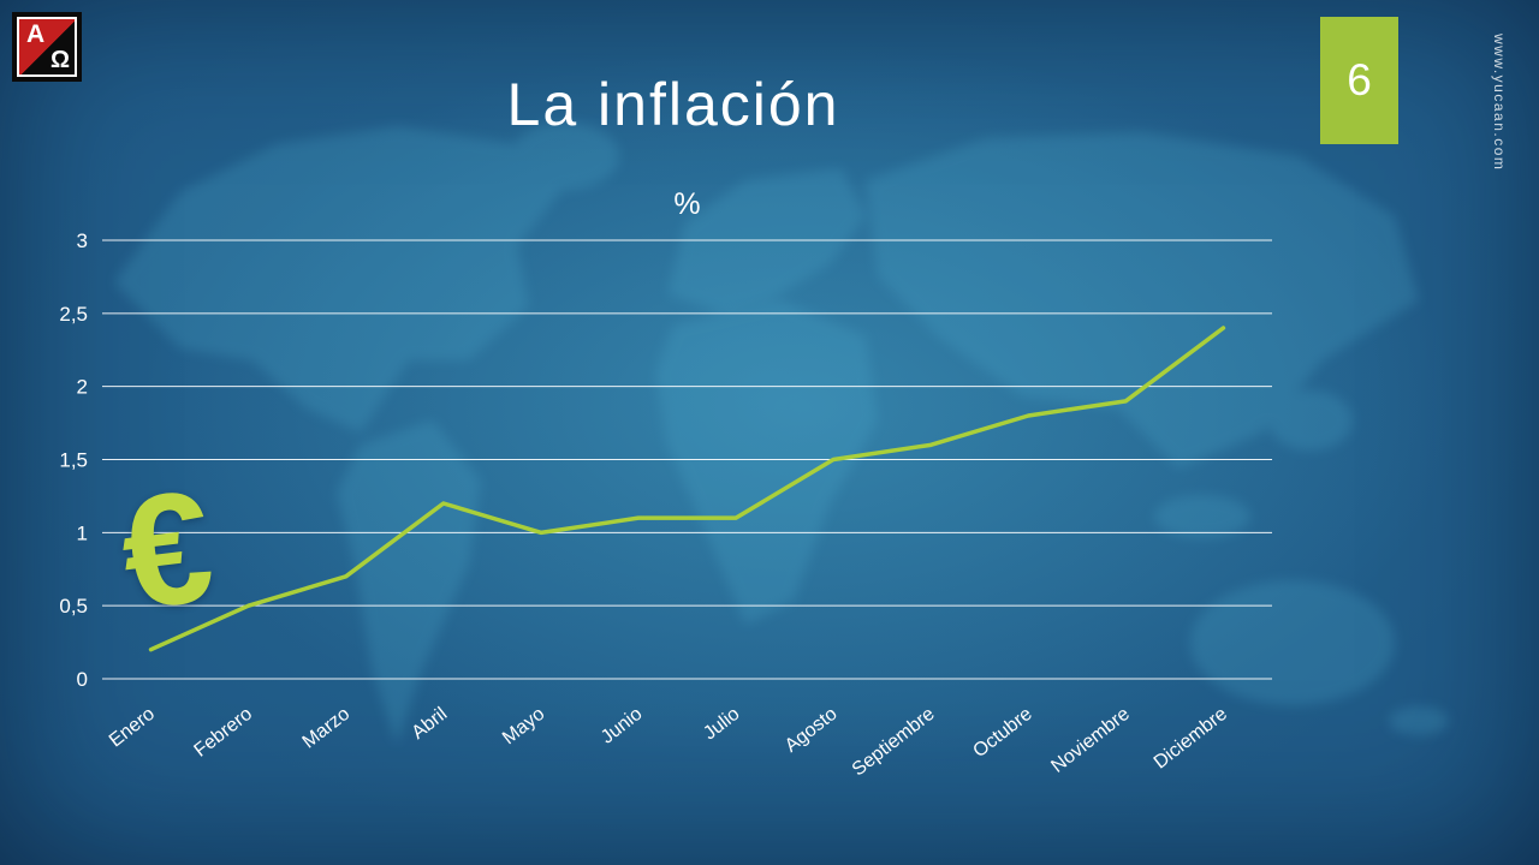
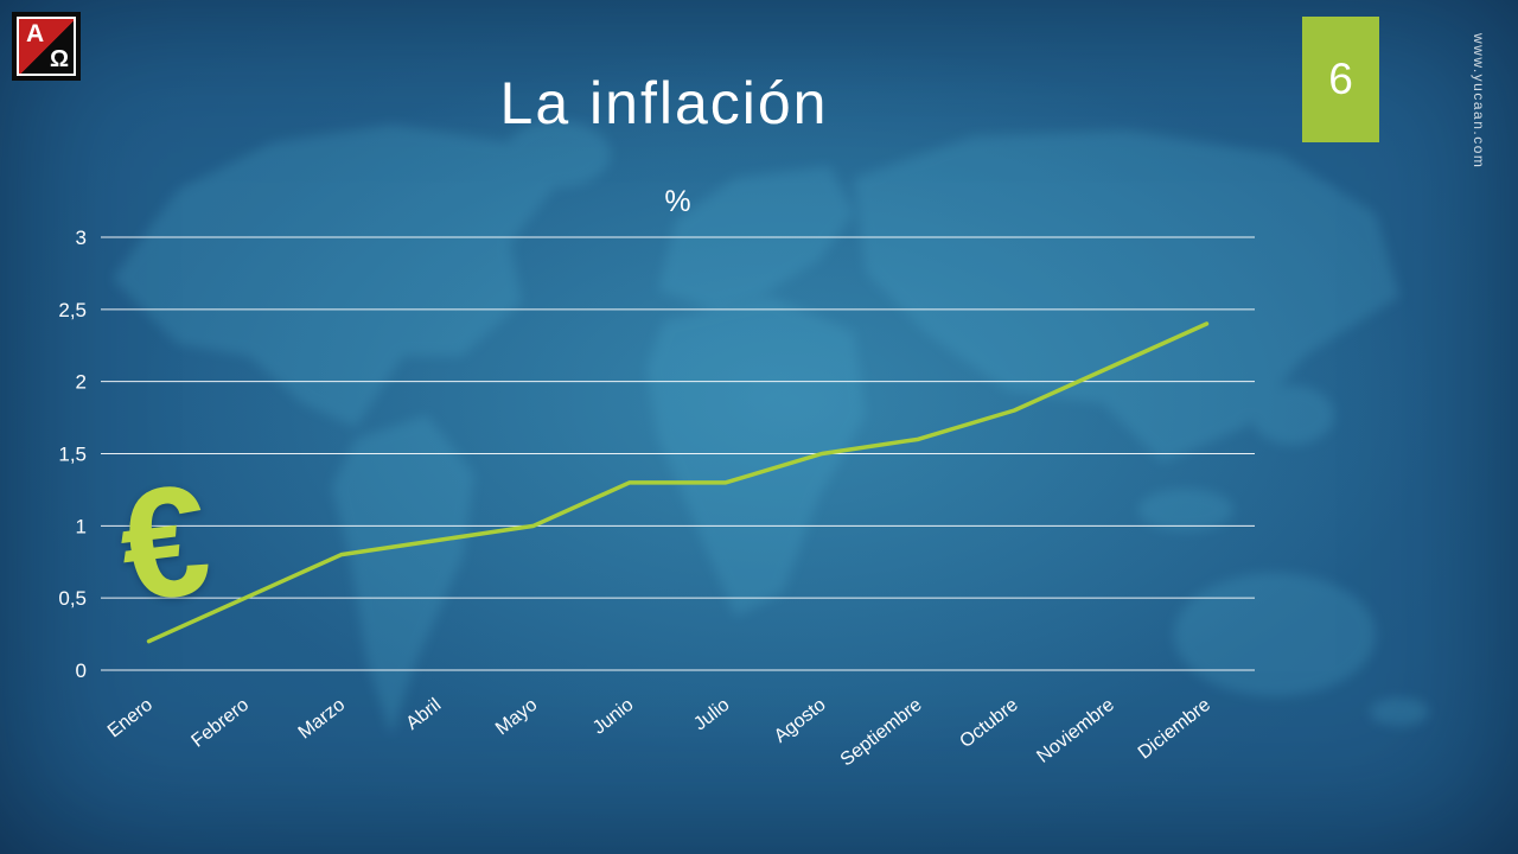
Marzo: 0.7 -> 0.8
Abril: 1.2 -> 0.9
Junio: 1.1 -> 1.3
Julio: 1.1 -> 1.3
Noviembre: 1.9 -> 2.1
